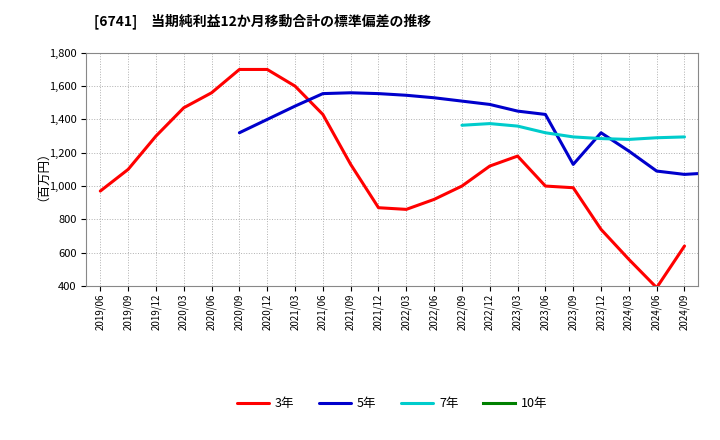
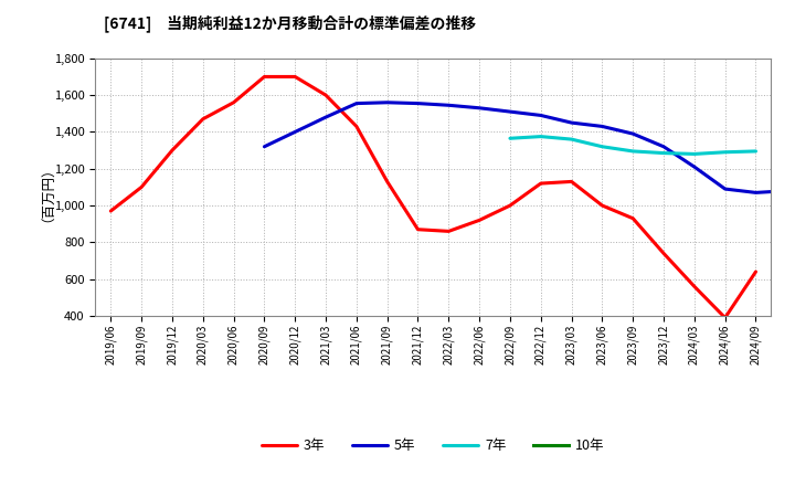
3年/2023/03: 1,180 -> 1,130
3年/2023/09: 990 -> 930
5年/2023/09: 1,130 -> 1,390
